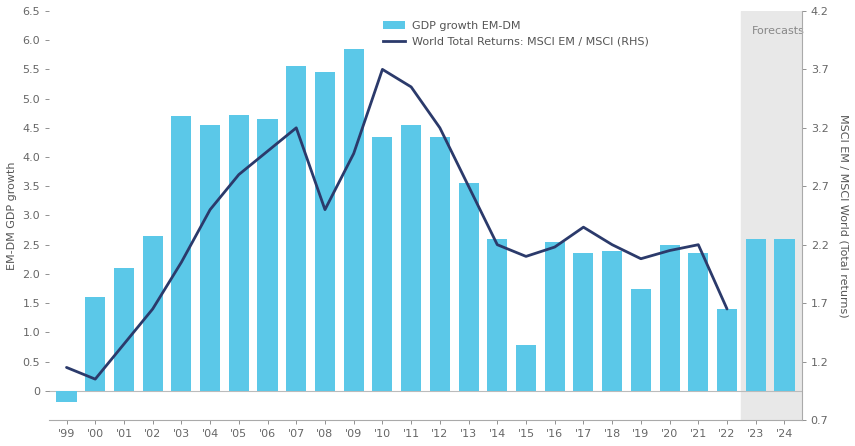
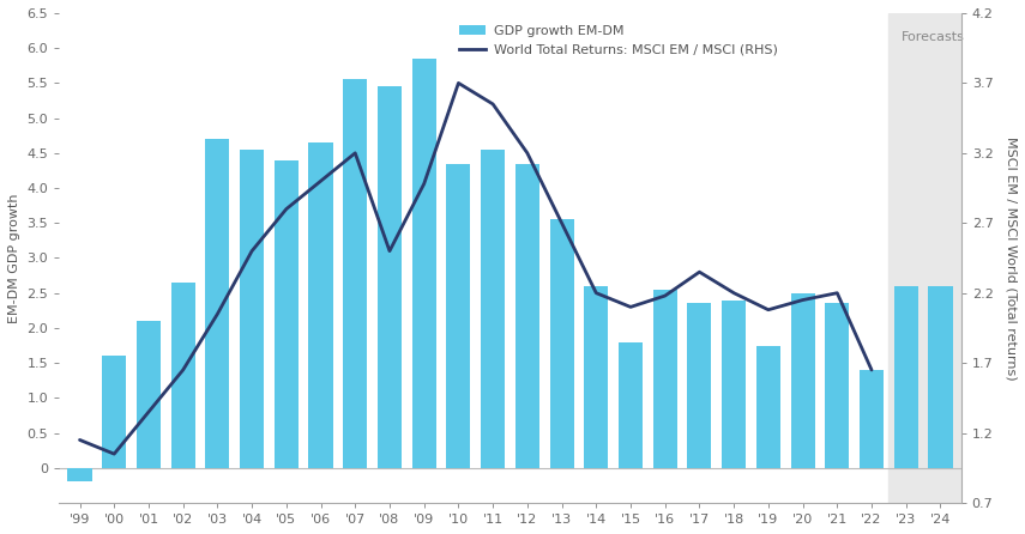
GDP growth EM-DM/'05: 4.72 -> 4.40
GDP growth EM-DM/'15: 0.78 -> 1.80
